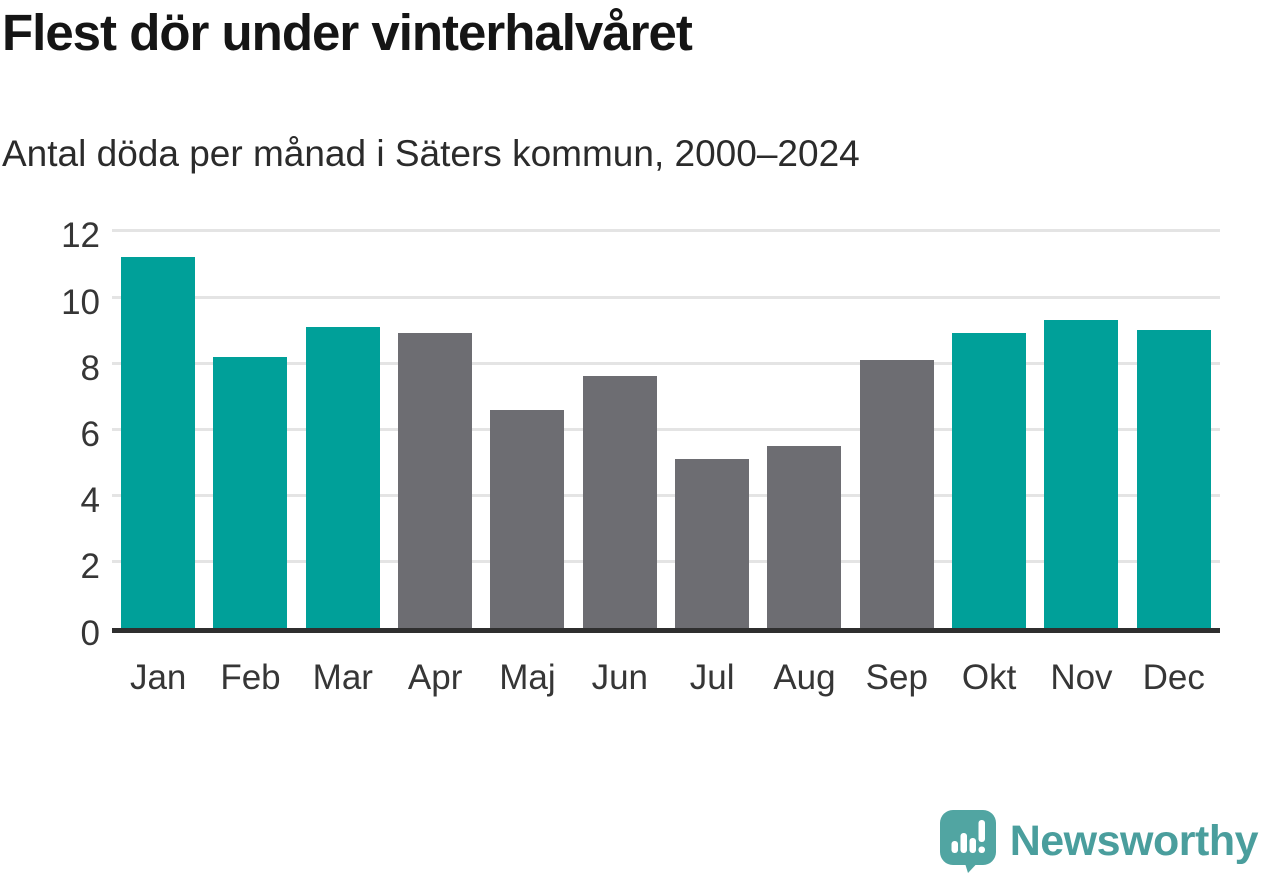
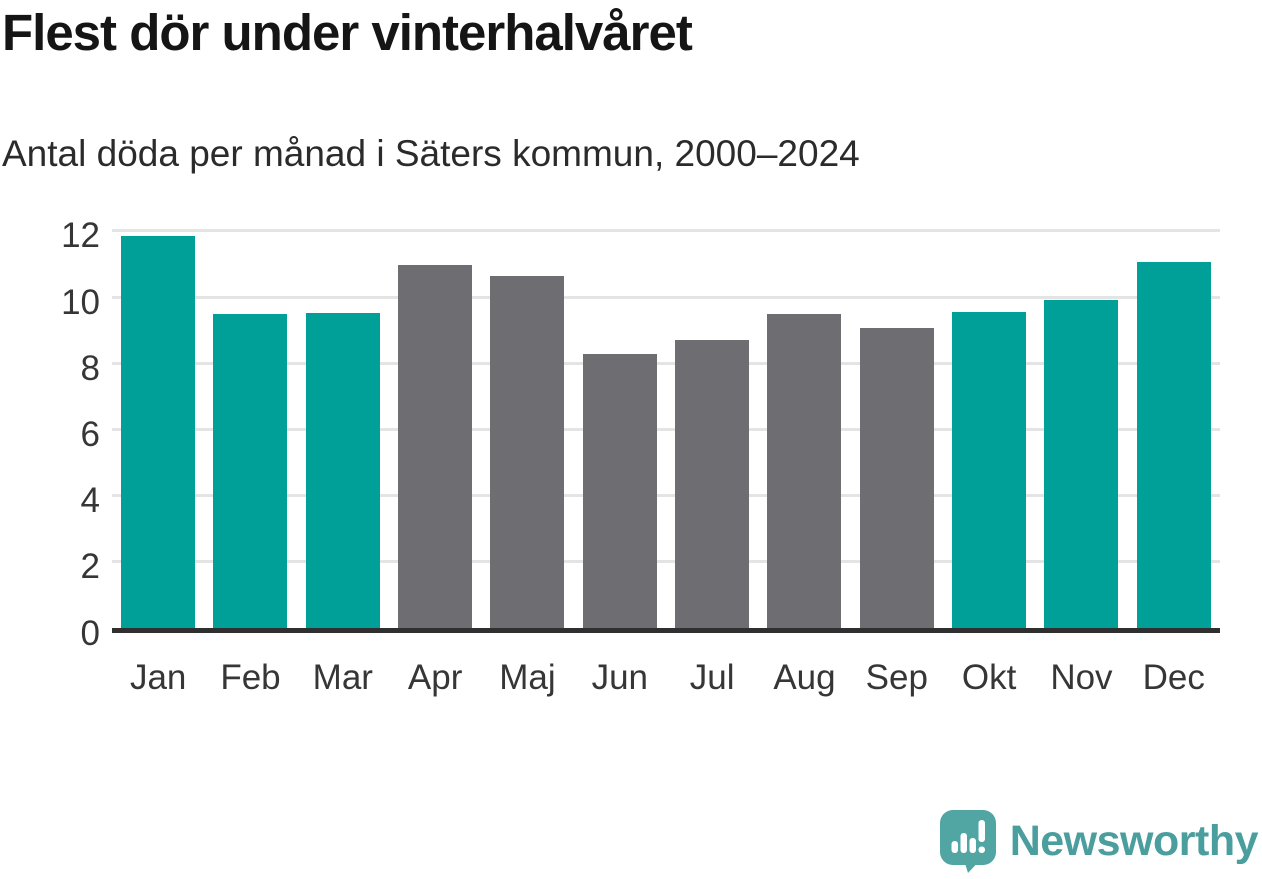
Jan: 11.2 -> 11.8
Feb: 8.2 -> 9.5
Mar: 9.1 -> 9.5
Apr: 8.9 -> 11.0
Maj: 6.6 -> 10.7
Jun: 7.6 -> 8.3
Jul: 5.1 -> 8.7
Aug: 5.5 -> 9.5
Sep: 8.1 -> 9.1
Okt: 8.9 -> 9.6
Nov: 9.3 -> 9.9
Dec: 9.0 -> 11.1
